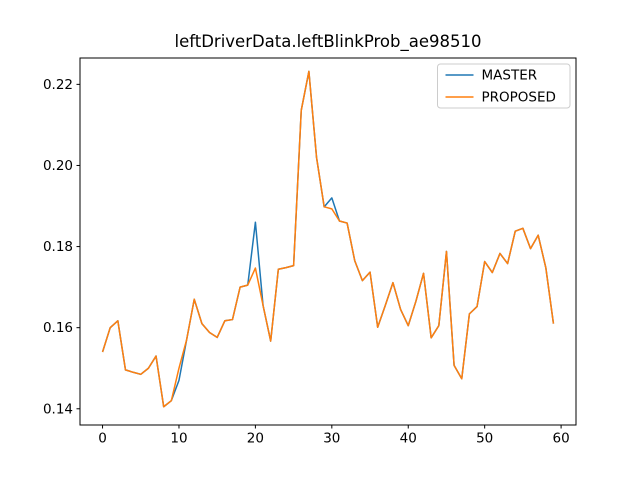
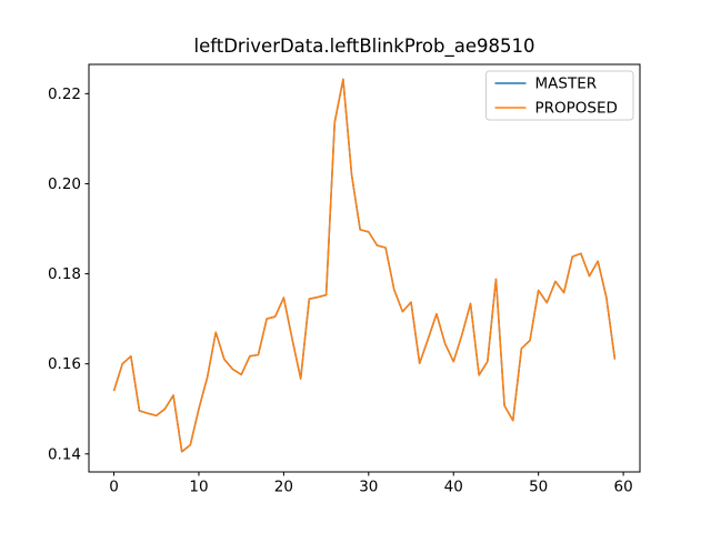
MASTER/10: 0.147 -> 0.150
MASTER/20: 0.186 -> 0.175
MASTER/30: 0.192 -> 0.189
